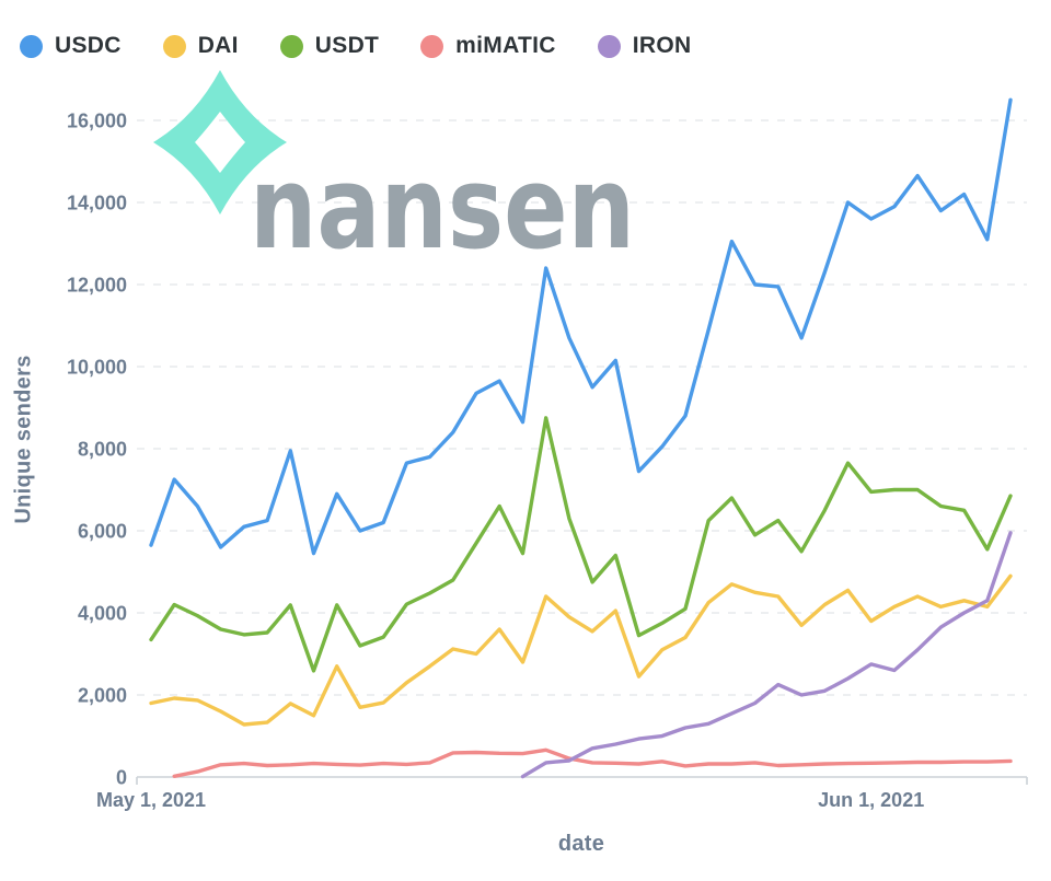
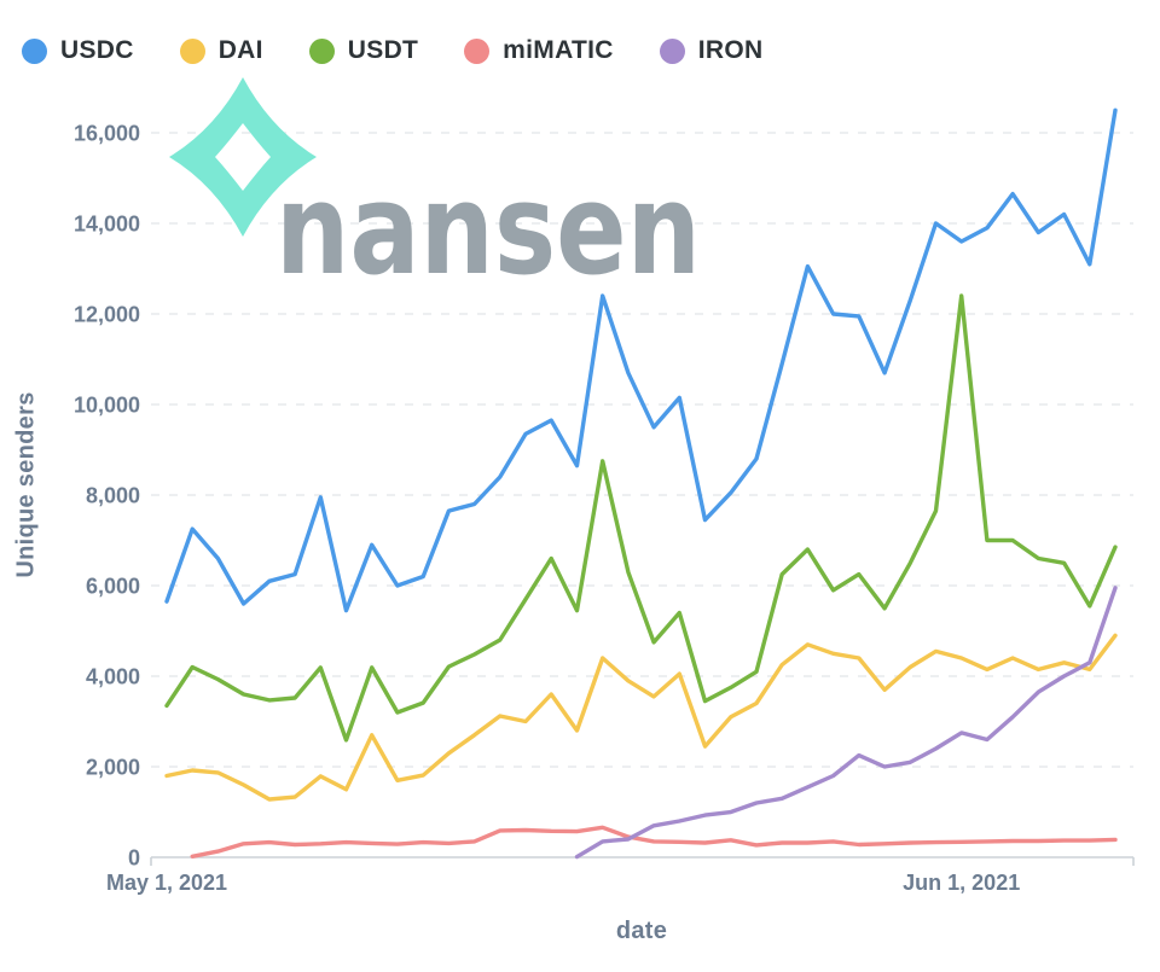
DAI/Jun 1, 2021: 3800 -> 4400
USDT/Jun 1, 2021: 7000 -> 12400
